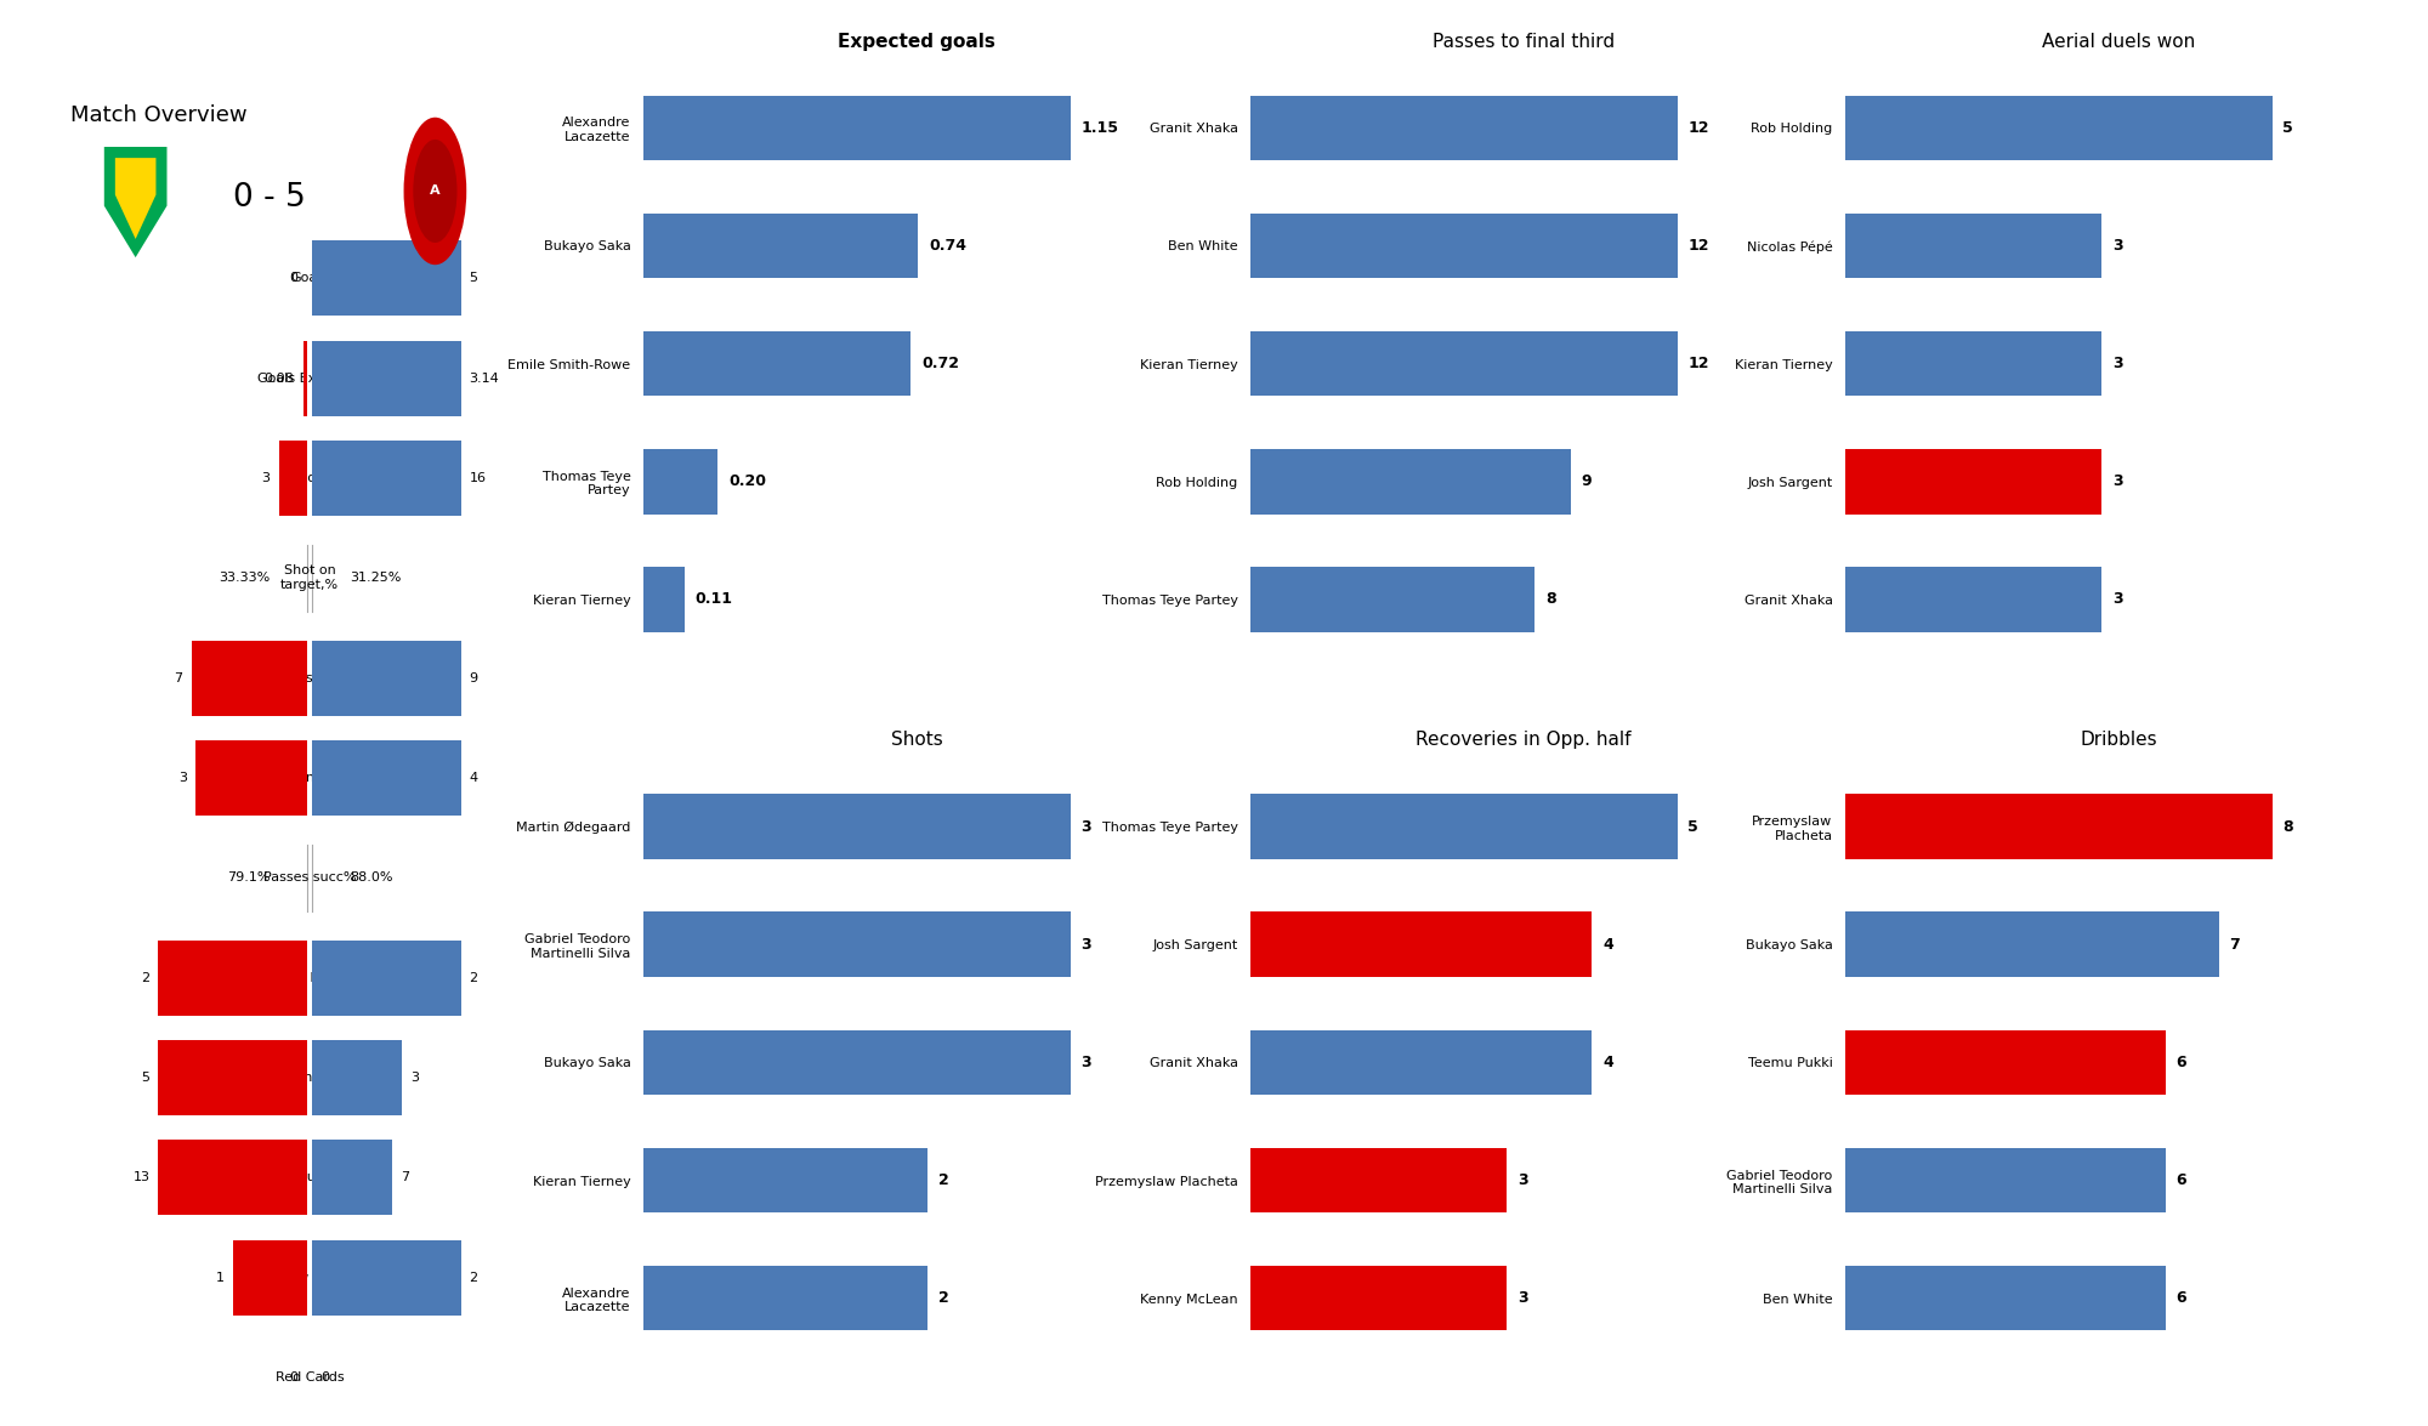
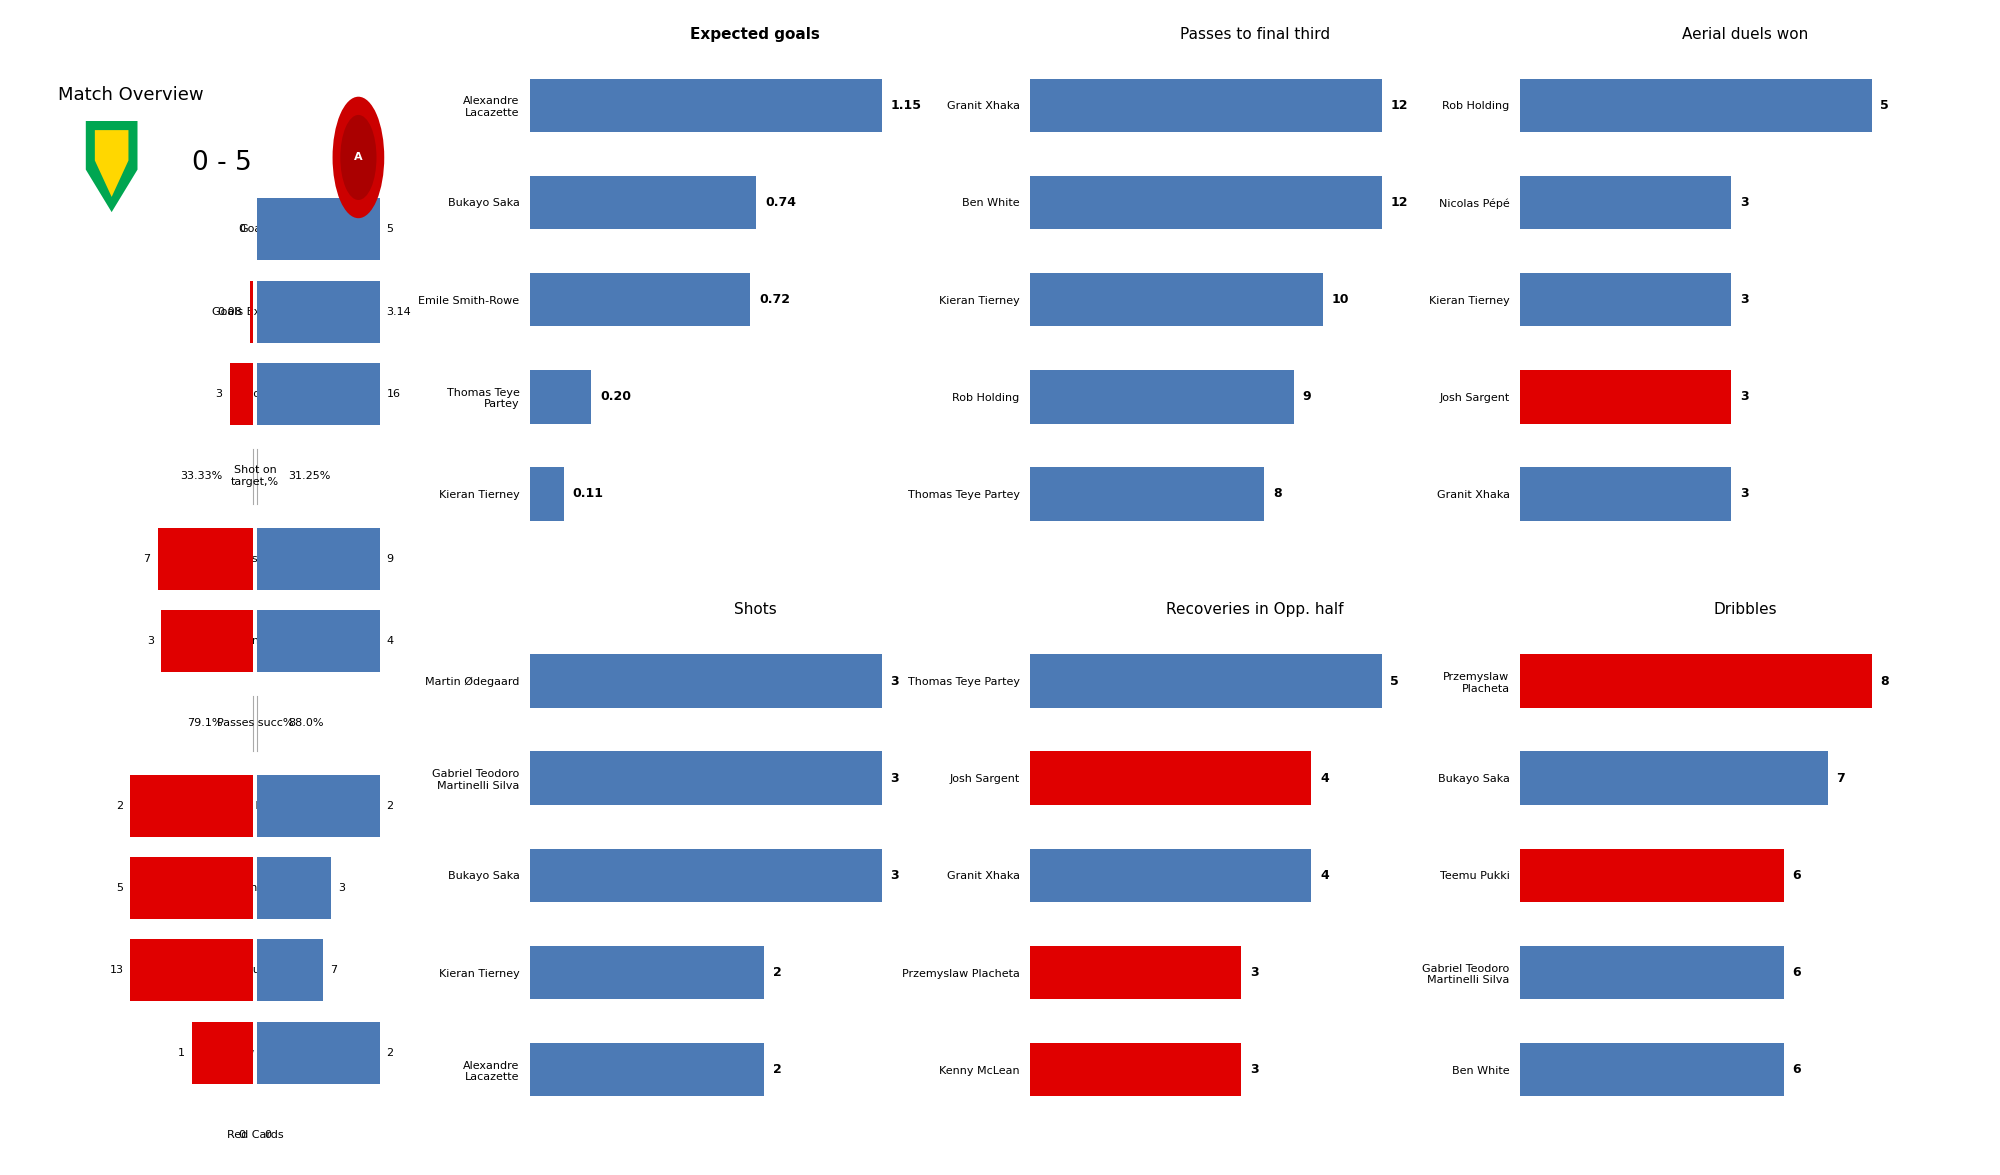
Passes to final third/Kieran Tierney: 12 -> 10
